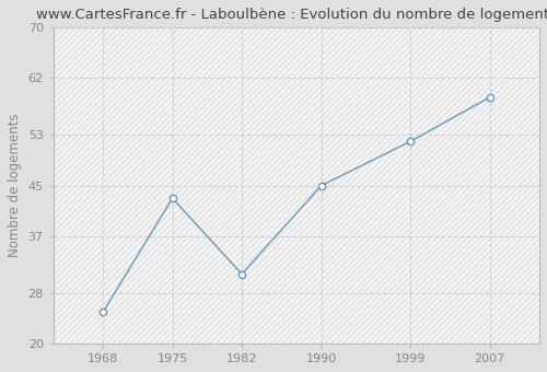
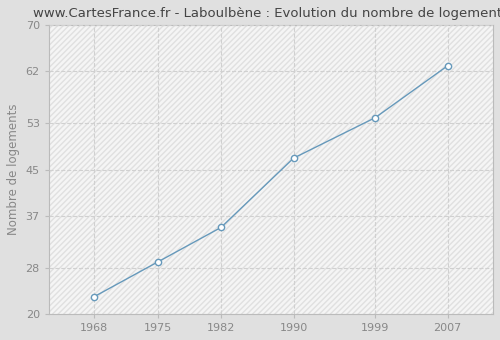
1968: 25 -> 23
1975: 43 -> 29
1982: 31 -> 35
1990: 45 -> 47
1999: 52 -> 54
2007: 59 -> 63
